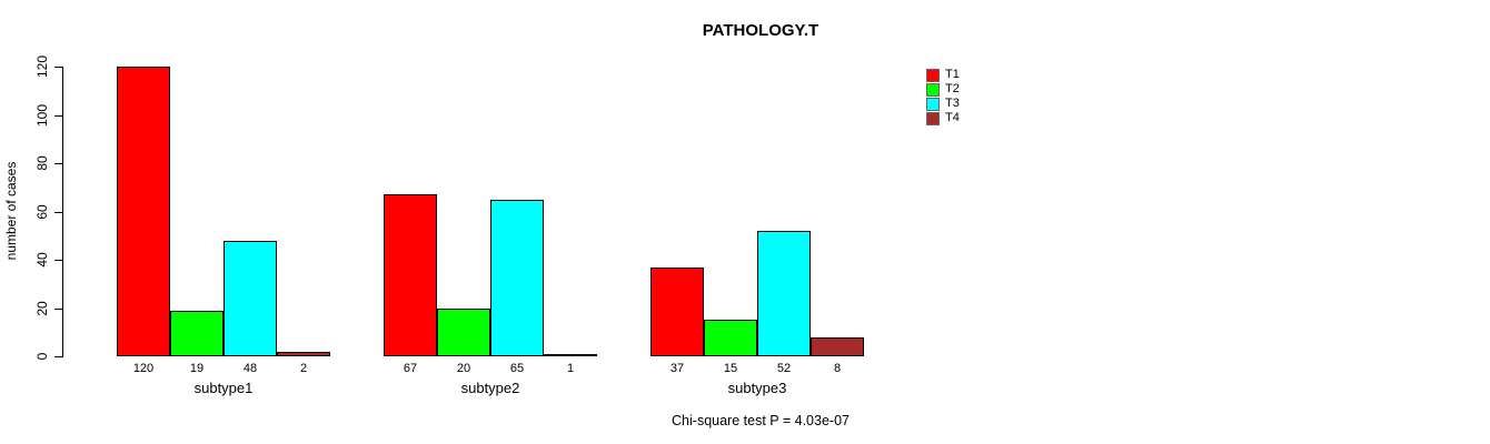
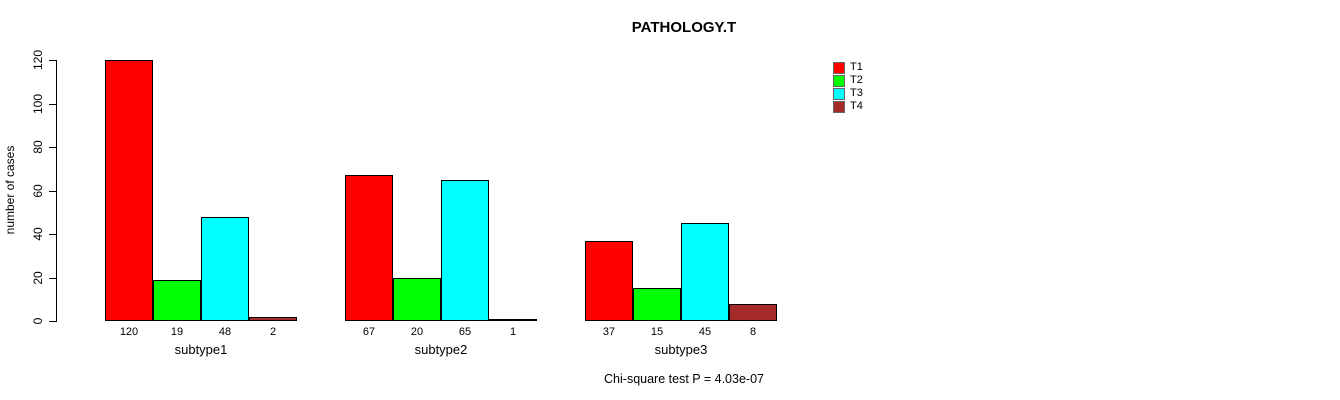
T3/subtype3: 52 -> 45
